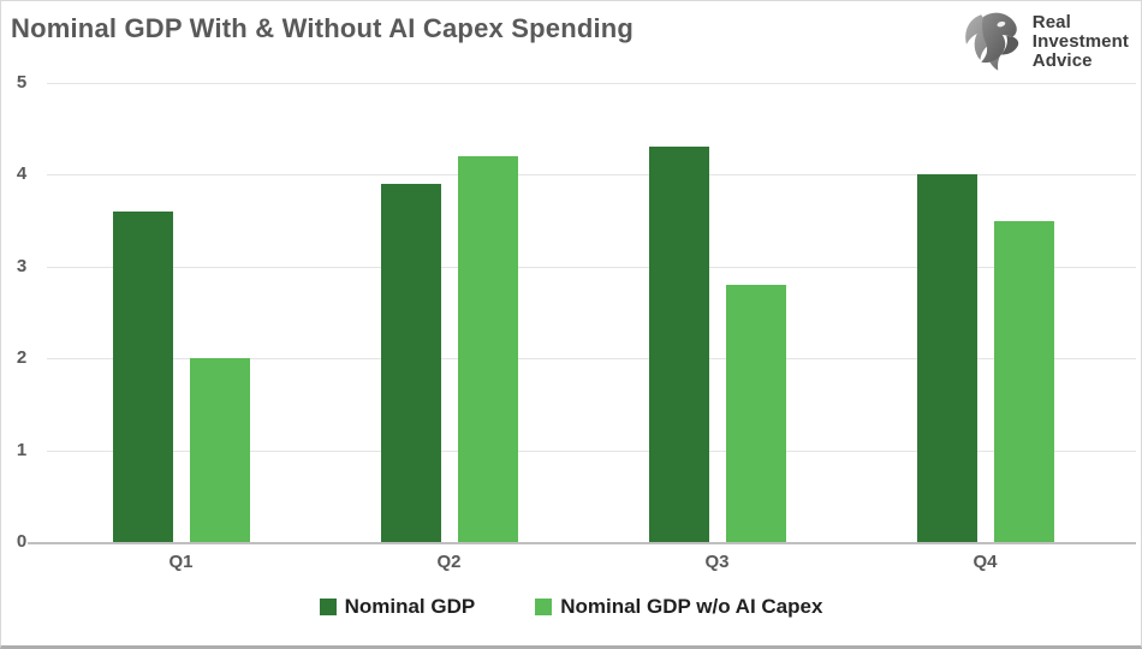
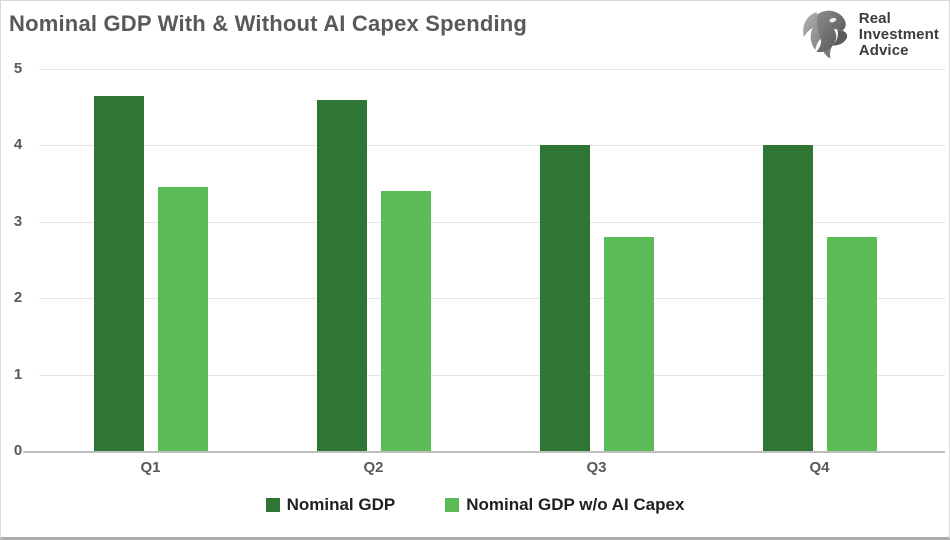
Nominal GDP/Q1: 3.6 -> 4.7
Nominal GDP w/o AI Capex/Q1: 2.0 -> 3.5
Nominal GDP/Q2: 3.9 -> 4.6
Nominal GDP w/o AI Capex/Q2: 4.2 -> 3.4
Nominal GDP/Q3: 4.3 -> 4.0
Nominal GDP w/o AI Capex/Q4: 3.5 -> 2.8
